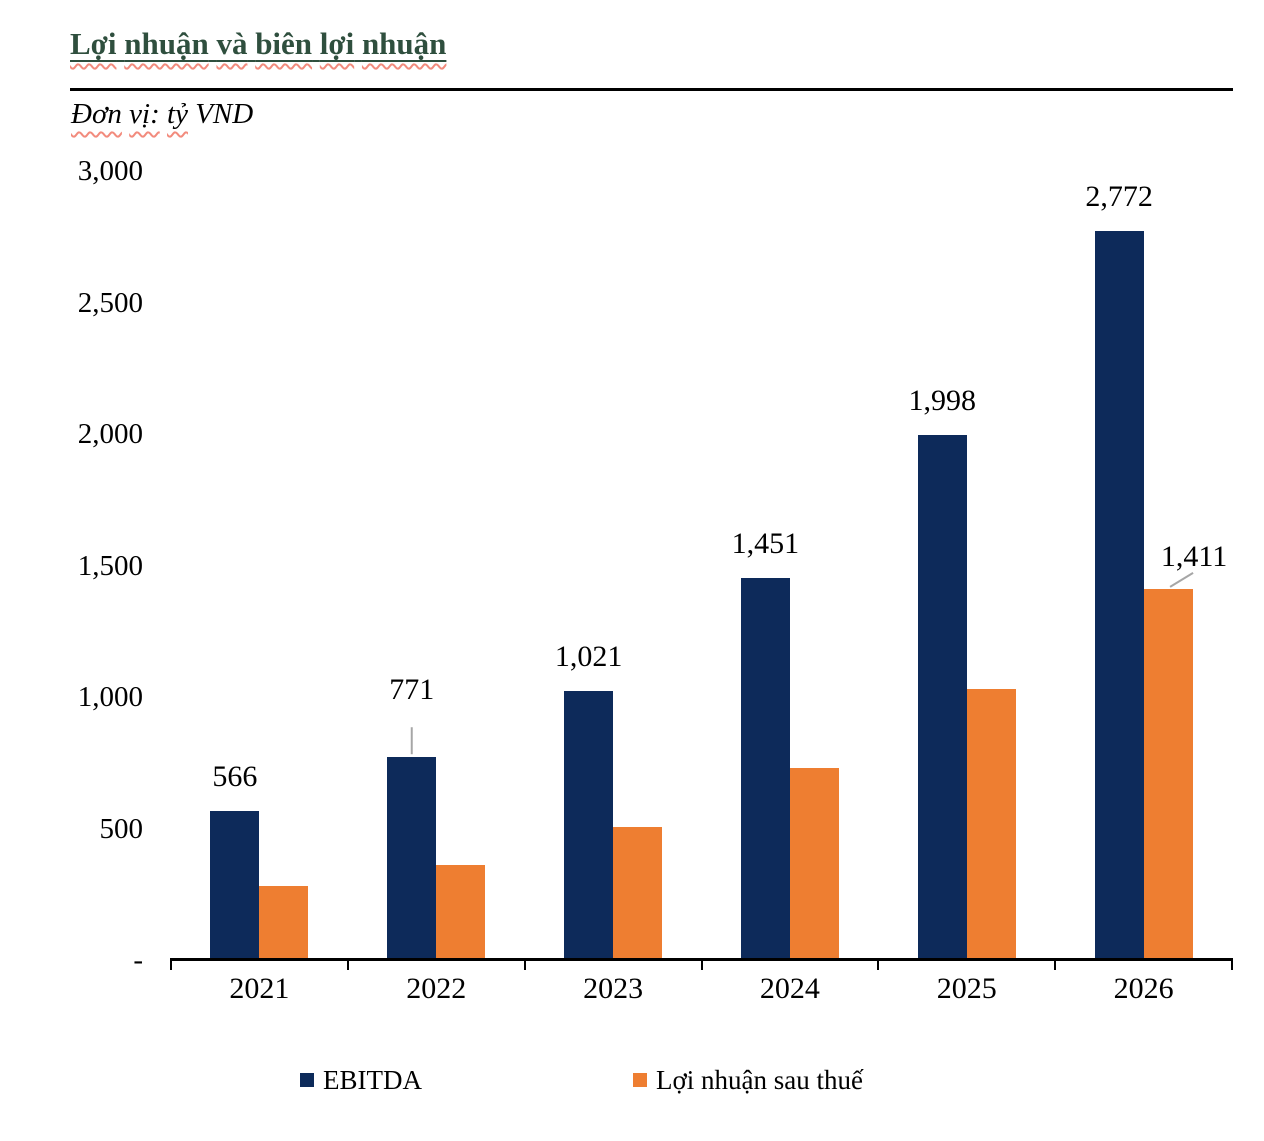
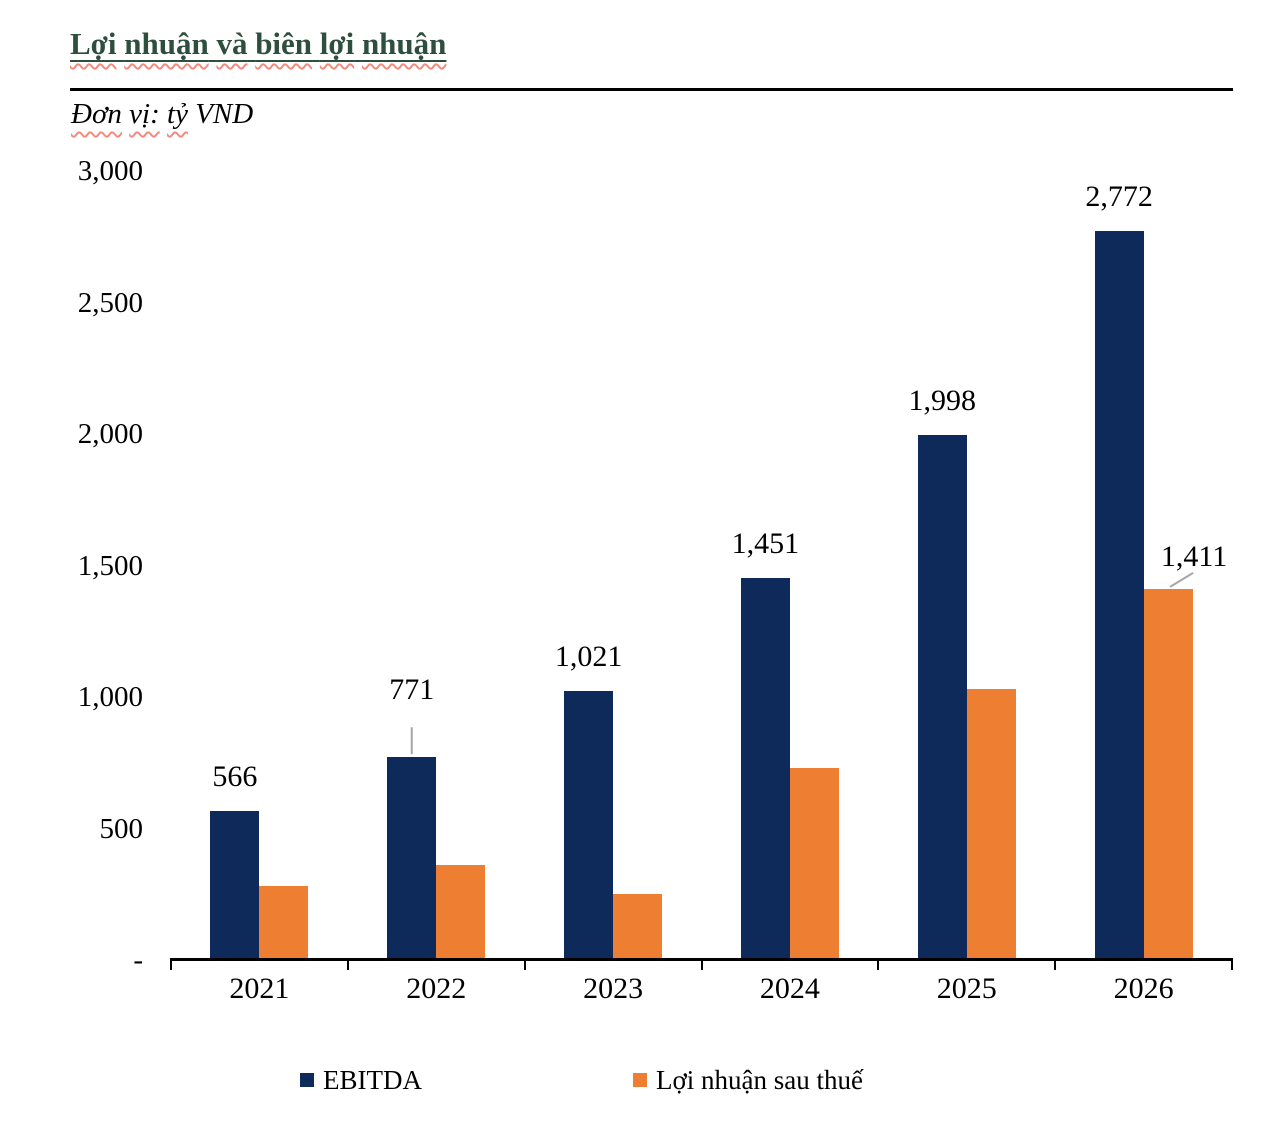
Lợi nhuận sau thuế/2023: 500 -> 250
